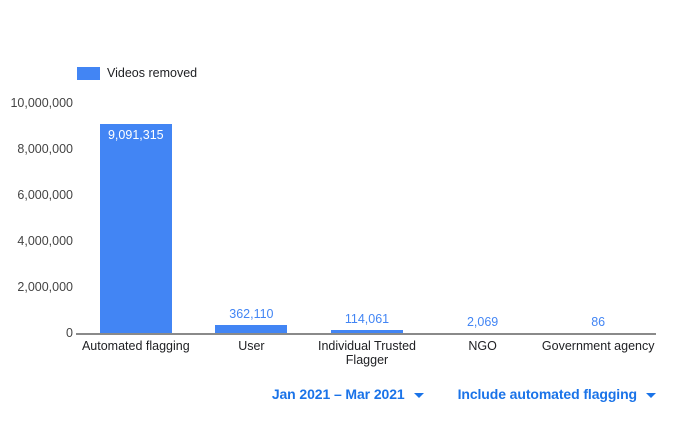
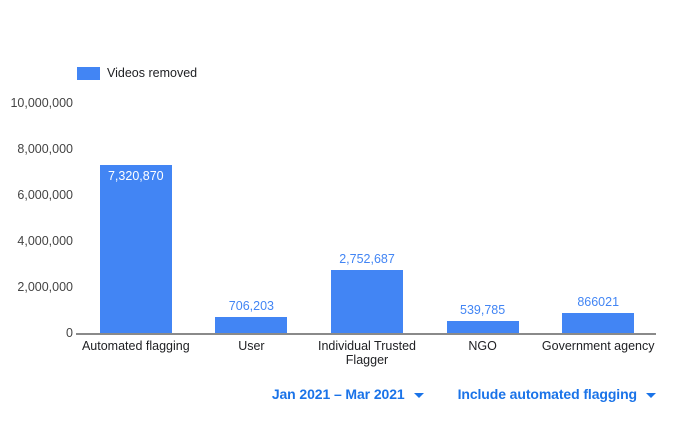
Automated flagging: 9,091,315 -> 7,320,870
User: 362,110 -> 706,203
Individual Trusted Flagger: 114,061 -> 2,752,687
NGO: 2,069 -> 539,785
Government agency: 86 -> 866021
